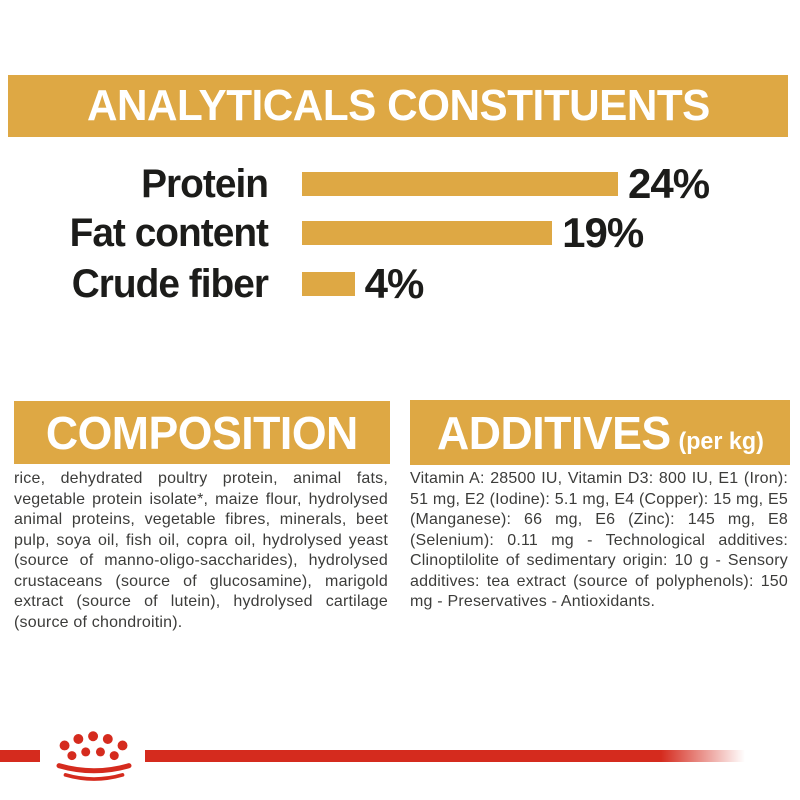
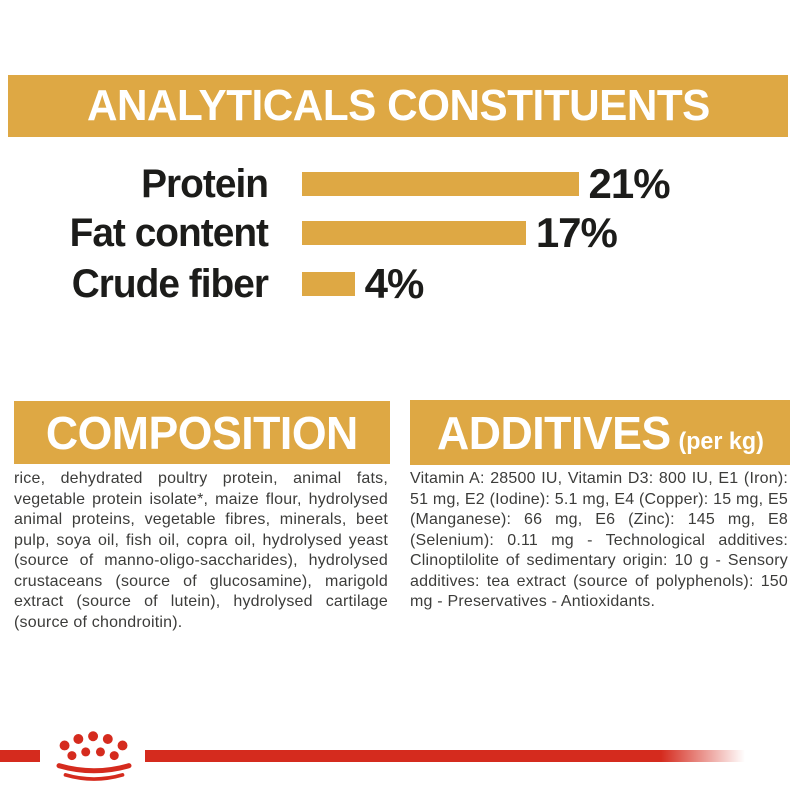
Protein: 24% -> 21%
Fat content: 19% -> 17%
